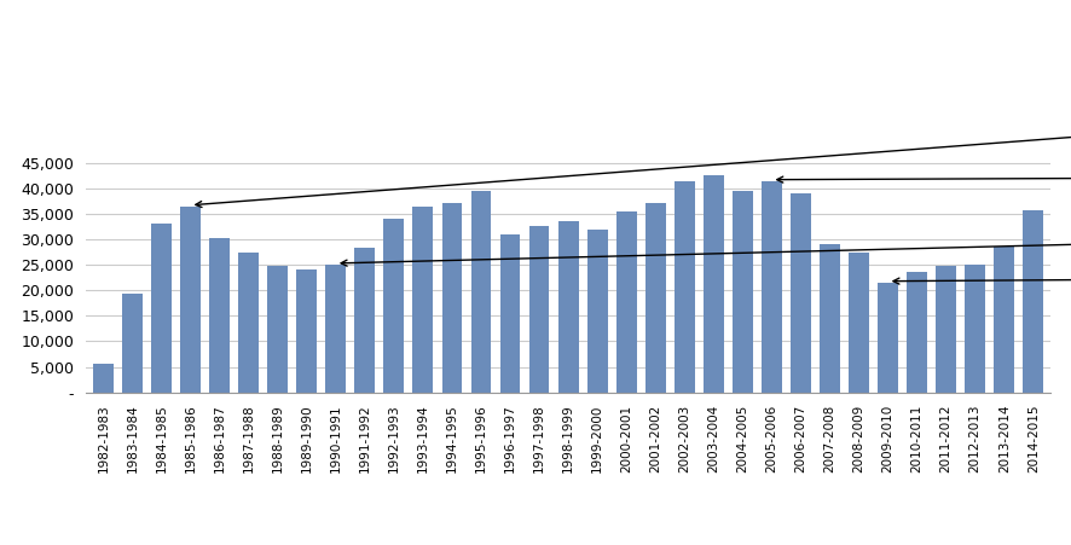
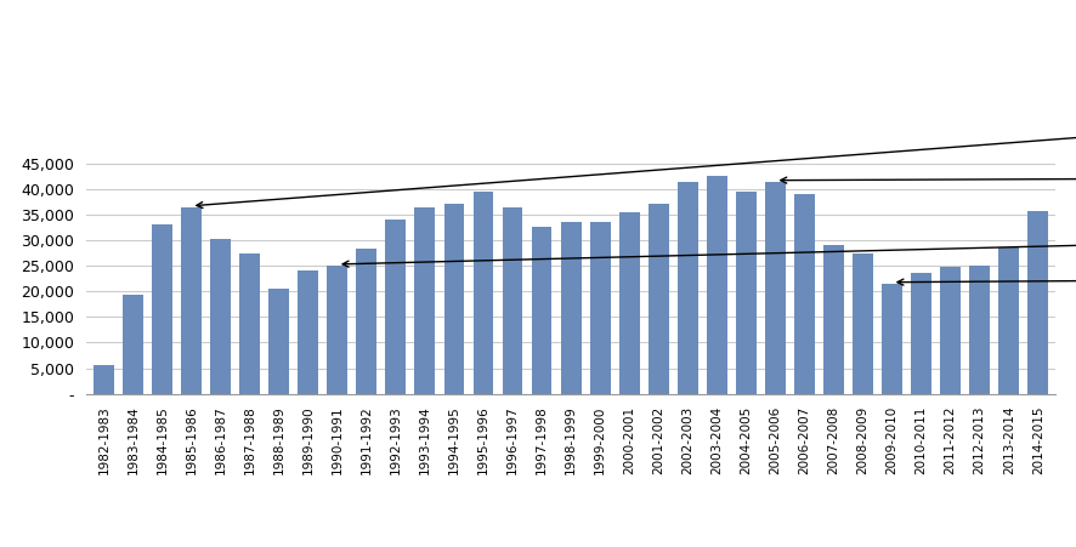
1988-1989: 24,800 -> 20,500
1996-1997: 31,000 -> 36,500
1999-2000: 31,800 -> 33,500
